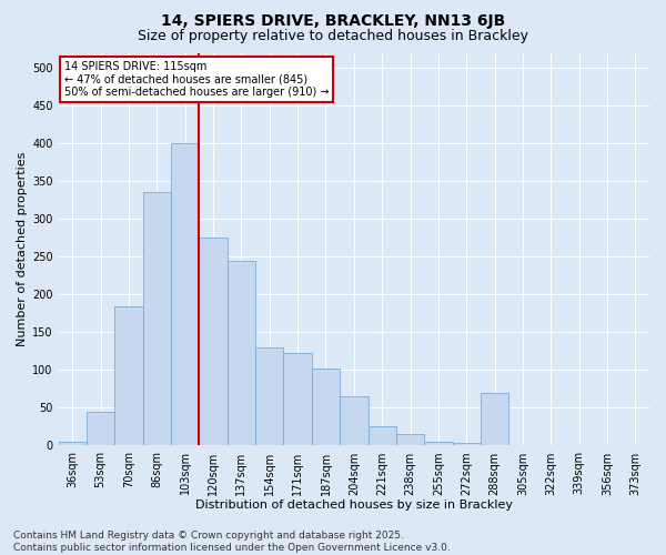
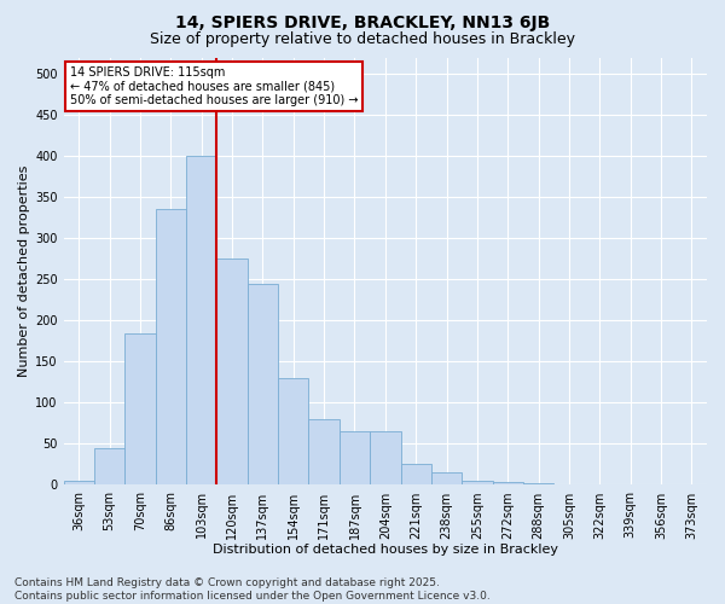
171sqm: 122 -> 80
187sqm: 102 -> 65
288sqm: 70 -> 2
